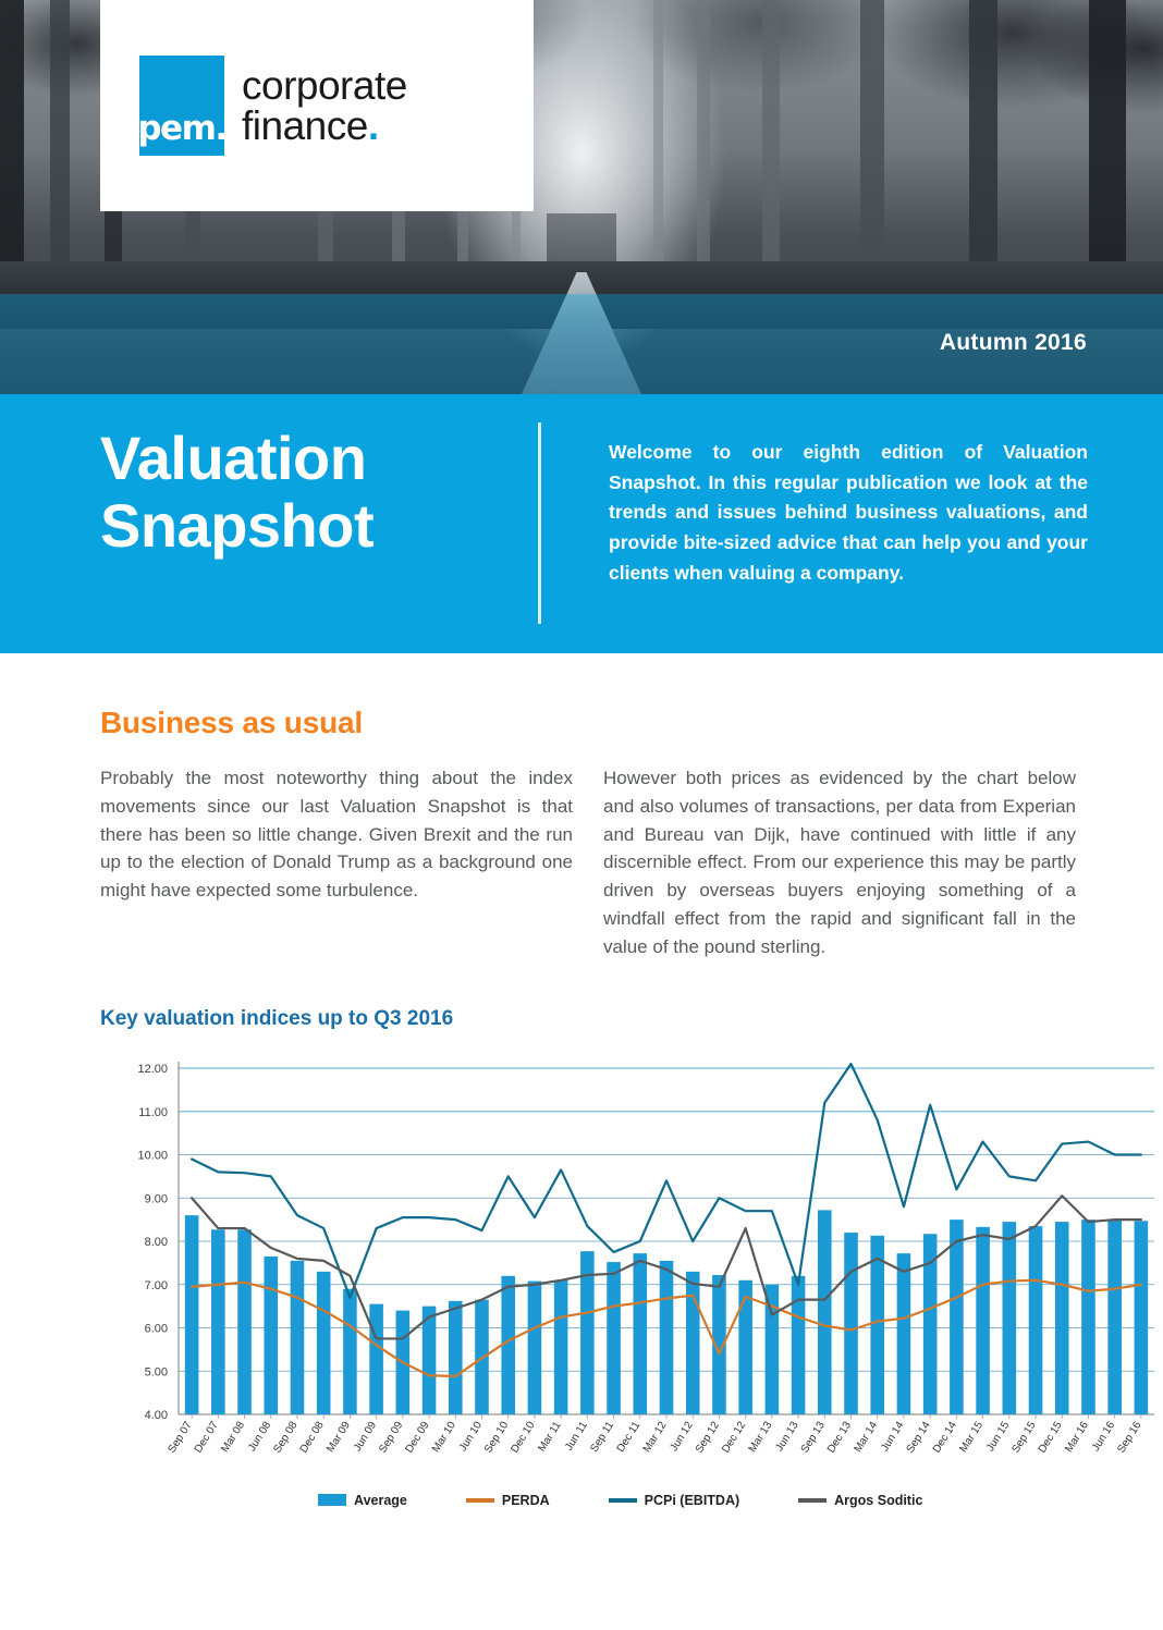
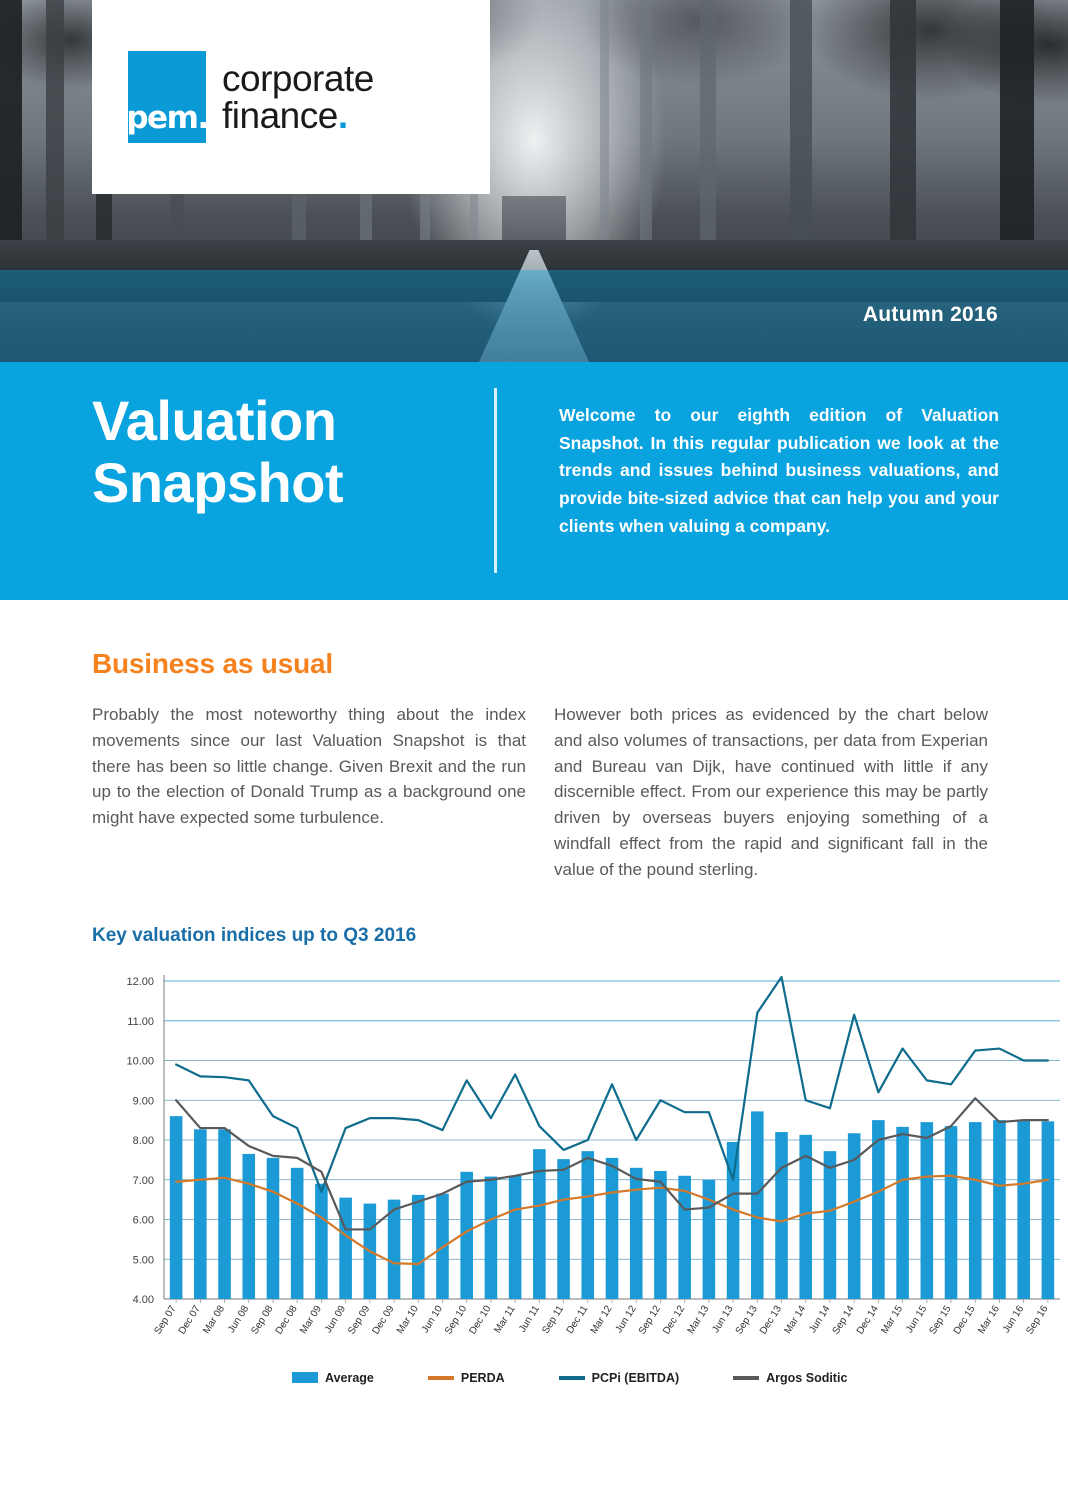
PERDA/Sep 12: 5.4 -> 6.8
Argos Soditic/Dec 12: 8.3 -> 6.2
Average/Jun 13: 7.2 -> 8.0
PCPi (EBITDA)/Mar 14: 10.8 -> 9.0
